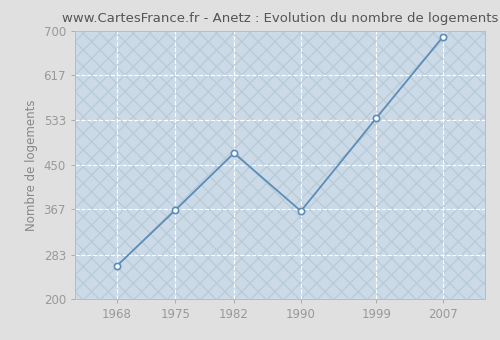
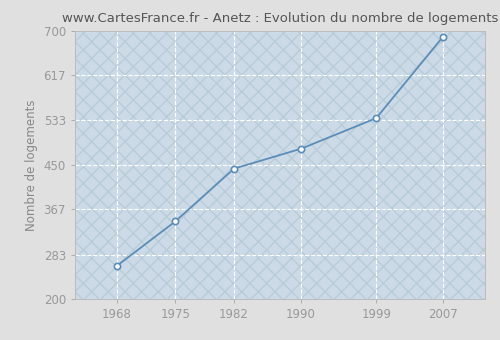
1975: 366 -> 345
1982: 472 -> 443
1990: 364 -> 480
